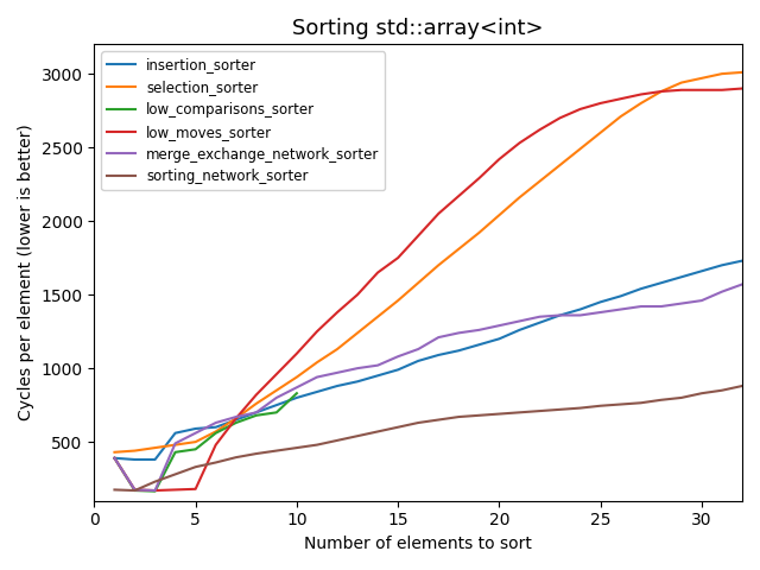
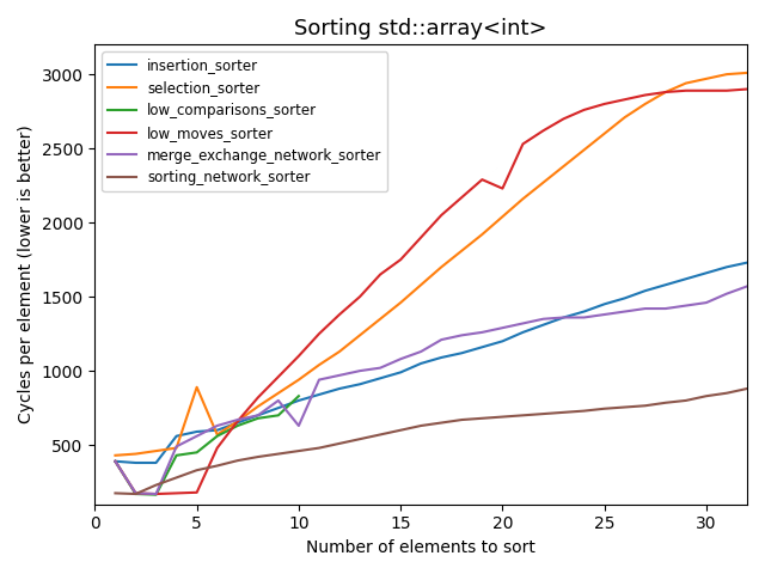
selection_sorter/5: 500 -> 890
merge_exchange_network_sorter/10: 870 -> 630
low_moves_sorter/20: 2420 -> 2230
